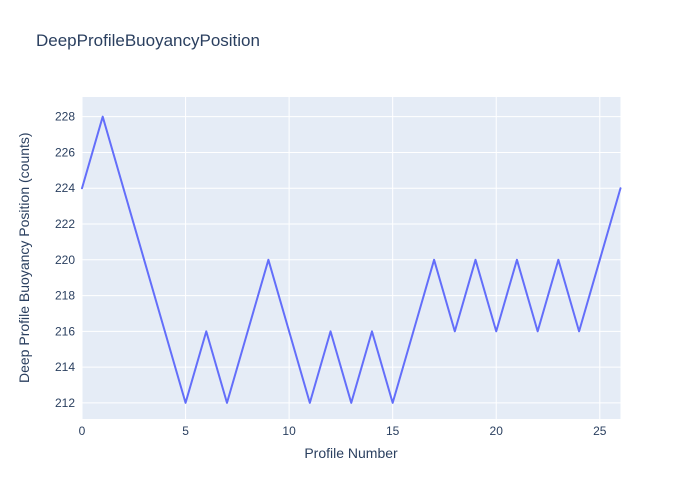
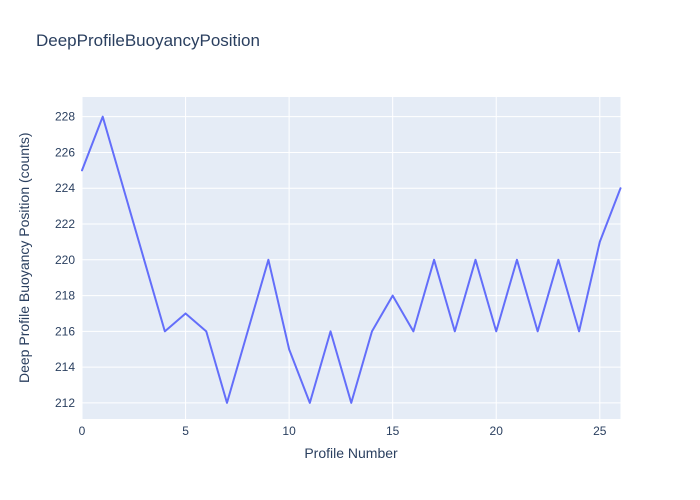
0: 224 -> 225
5: 212 -> 217
10: 216 -> 215
15: 212 -> 218
25: 220 -> 221
